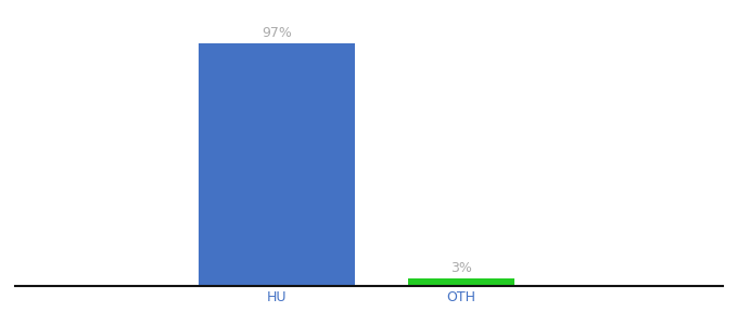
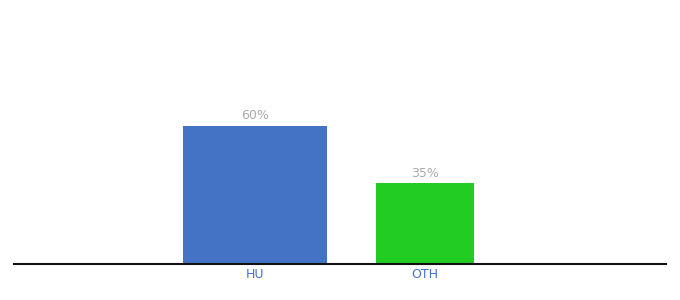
HU: 97% -> 60%
OTH: 3% -> 35%
